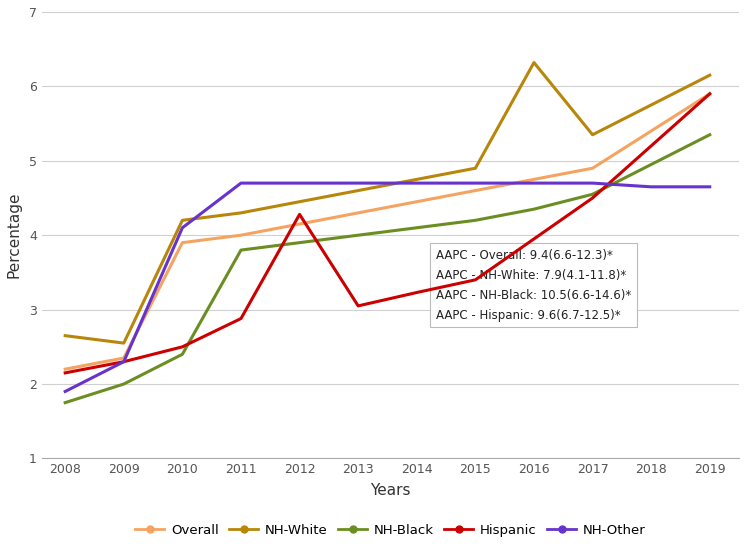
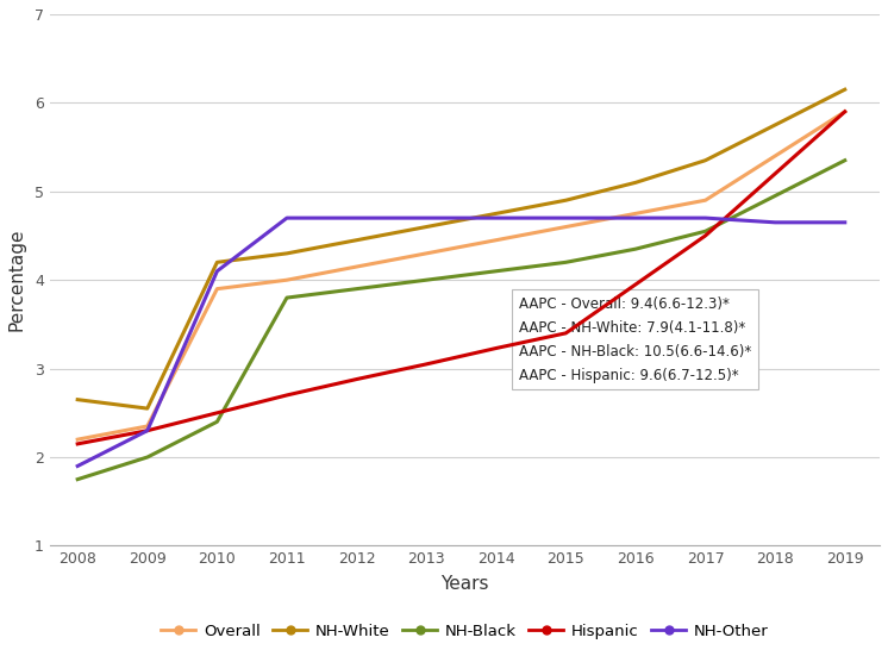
Hispanic/2011: 2.88 -> 2.70
Hispanic/2012: 4.28 -> 2.88
NH-White/2016: 6.32 -> 5.10
